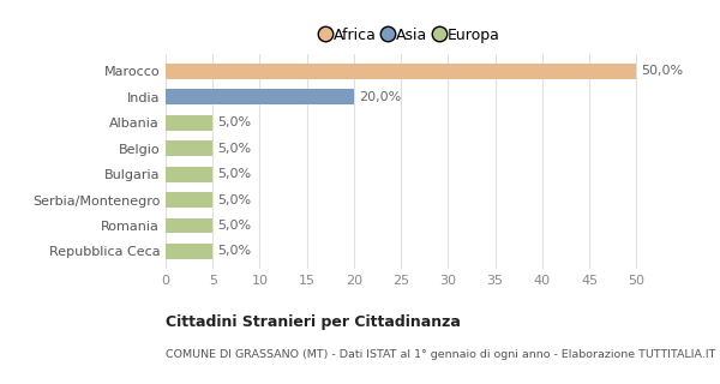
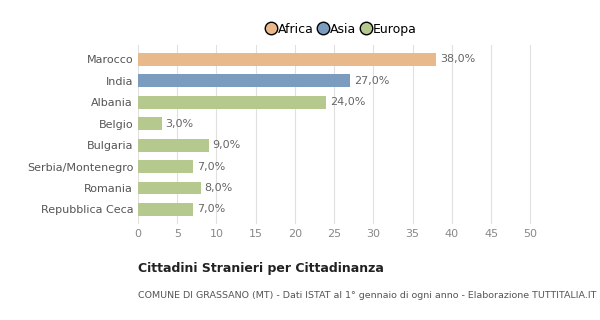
Marocco: 50,0% -> 38,0%
India: 20,0% -> 27,0%
Albania: 5,0% -> 24,0%
Belgio: 5,0% -> 3,0%
Bulgaria: 5,0% -> 9,0%
Serbia/Montenegro: 5,0% -> 7,0%
Romania: 5,0% -> 8,0%
Repubblica Ceca: 5,0% -> 7,0%
